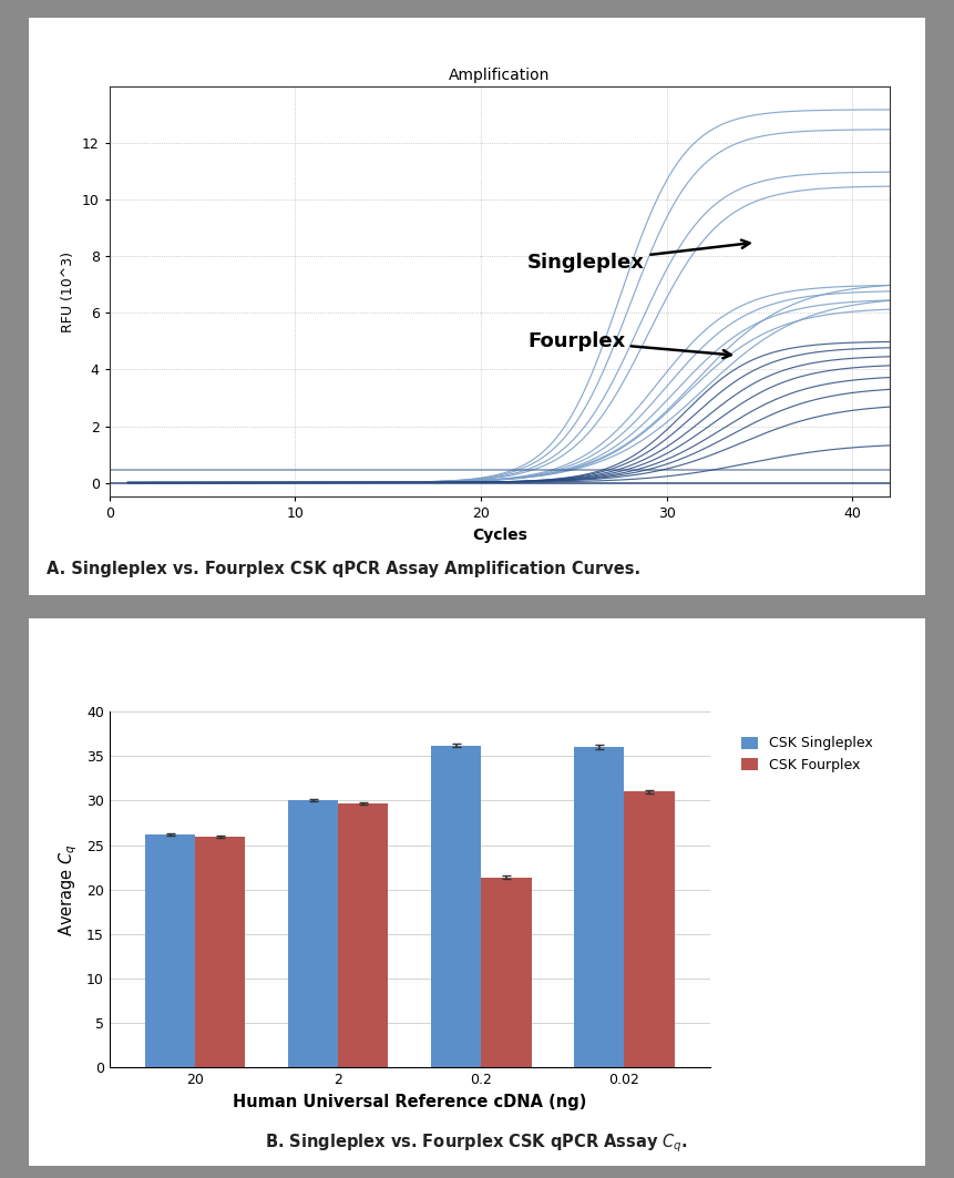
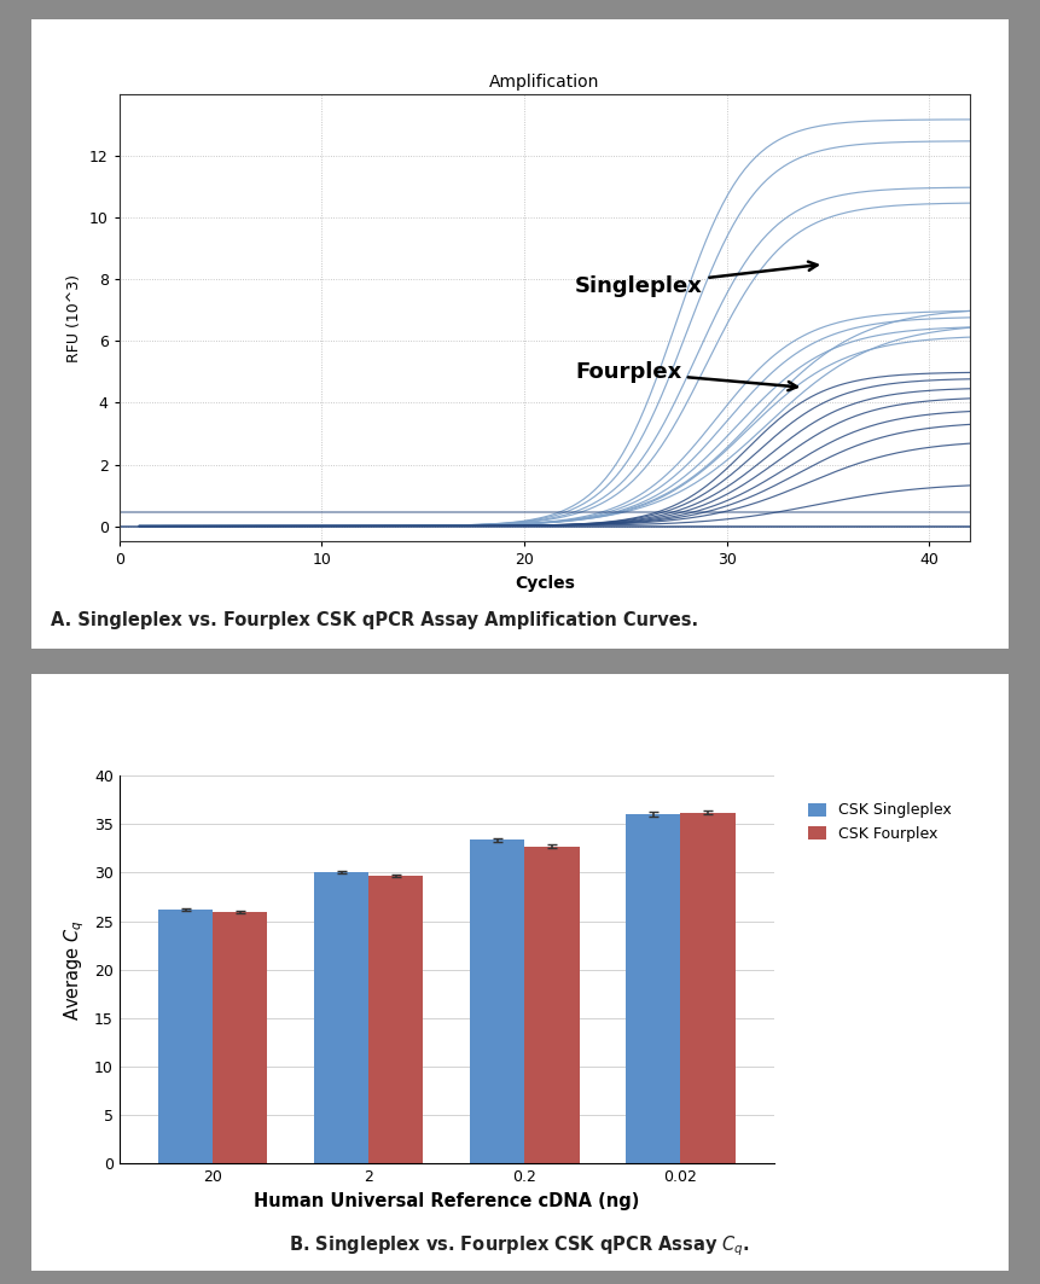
CSK Singleplex/0.2: 36.2 -> 33.4
CSK Fourplex/0.2: 21.4 -> 32.7
CSK Fourplex/0.02: 31.0 -> 36.2
